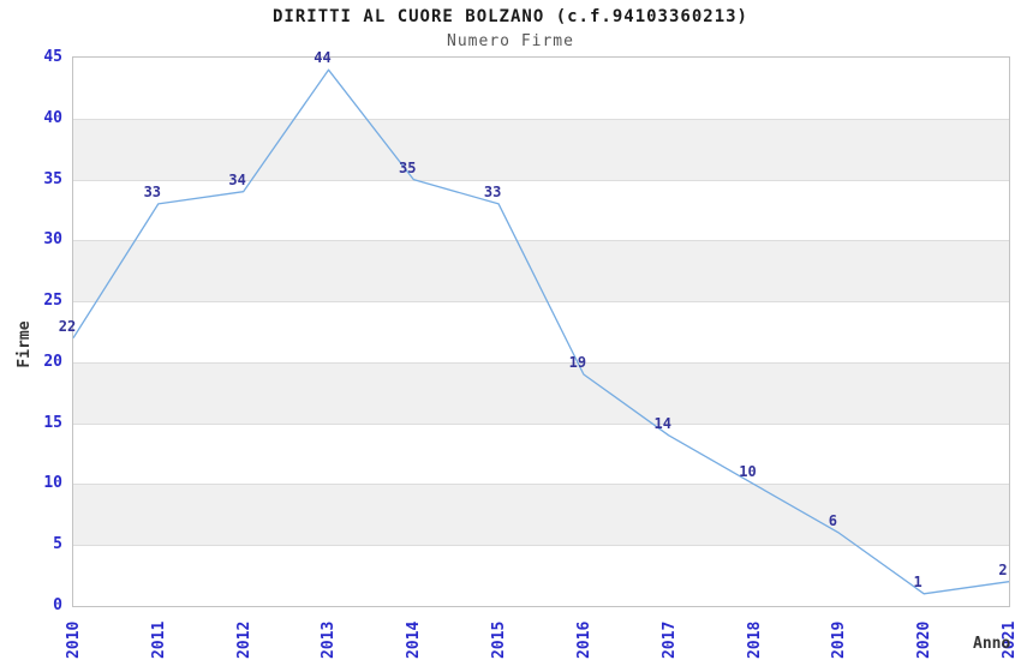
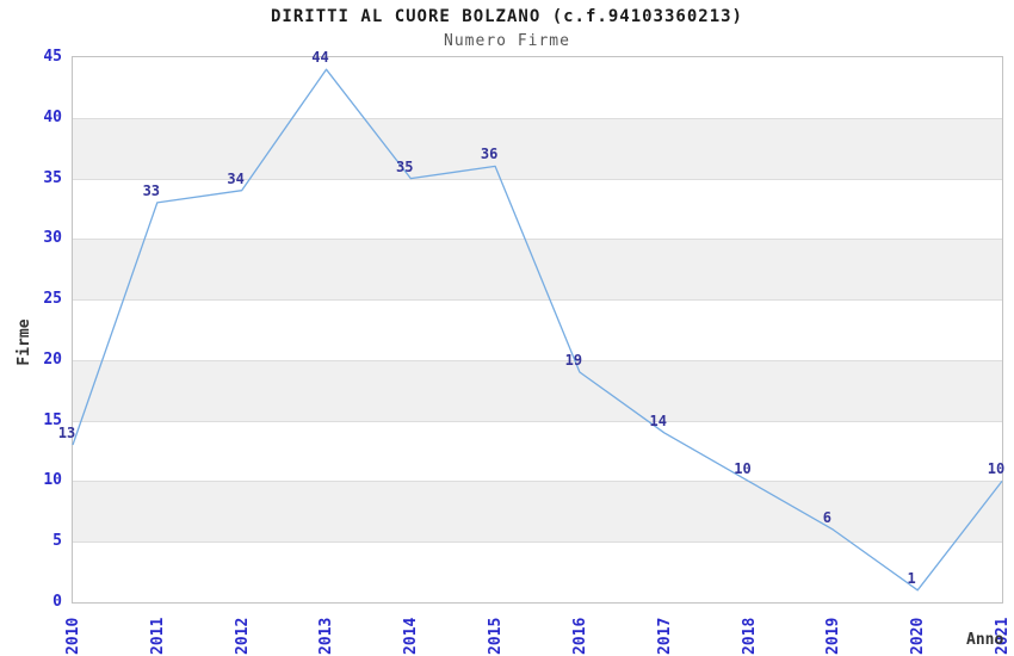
2010: 22 -> 13
2015: 33 -> 36
2021: 2 -> 10
